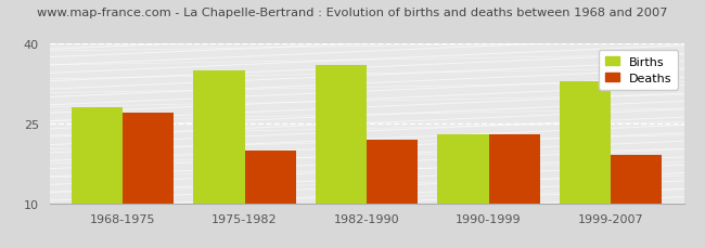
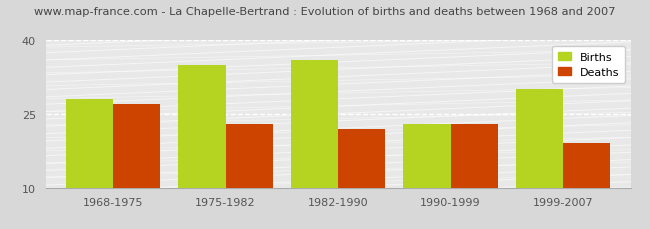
Deaths/1975-1982: 20 -> 23
Births/1999-2007: 33 -> 30
